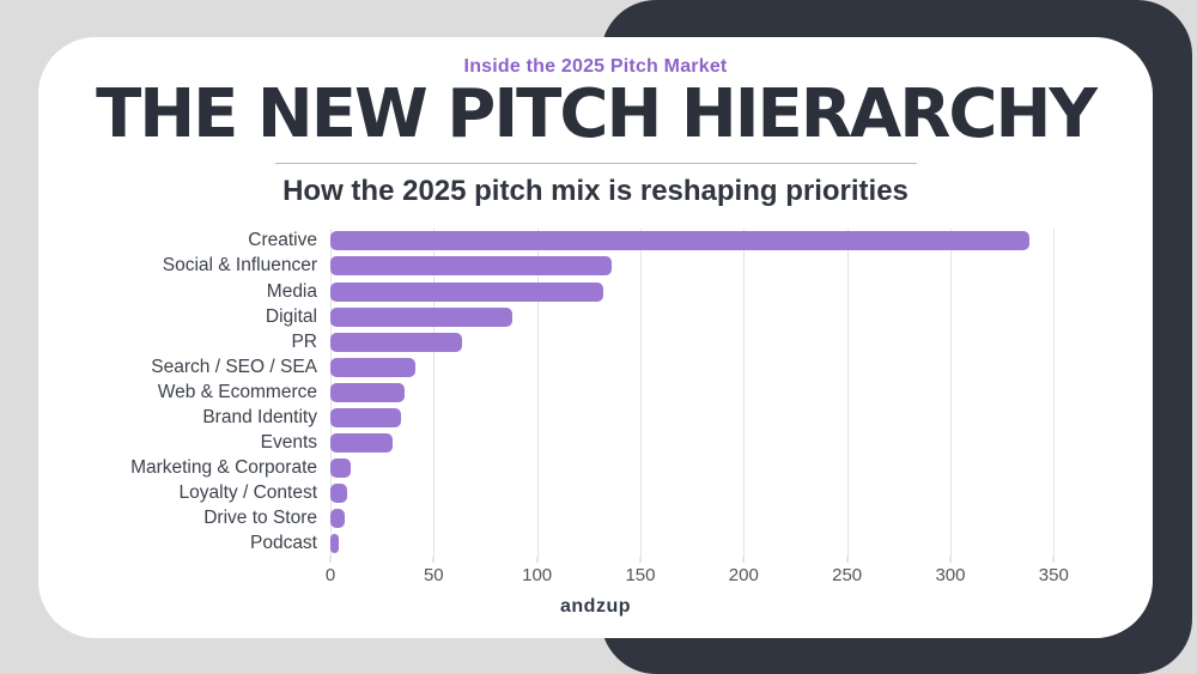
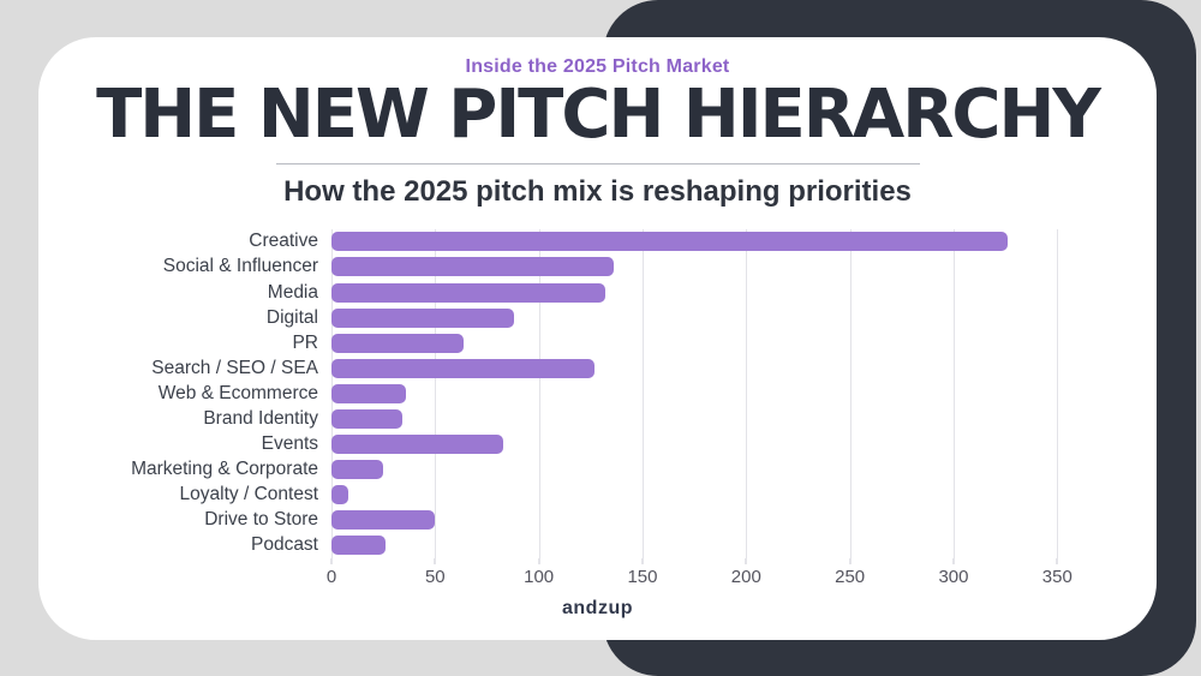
Creative: 338 -> 326
Search / SEO / SEA: 41 -> 127
Events: 30 -> 83
Marketing & Corporate: 10 -> 25
Drive to Store: 7 -> 50
Podcast: 4 -> 26
